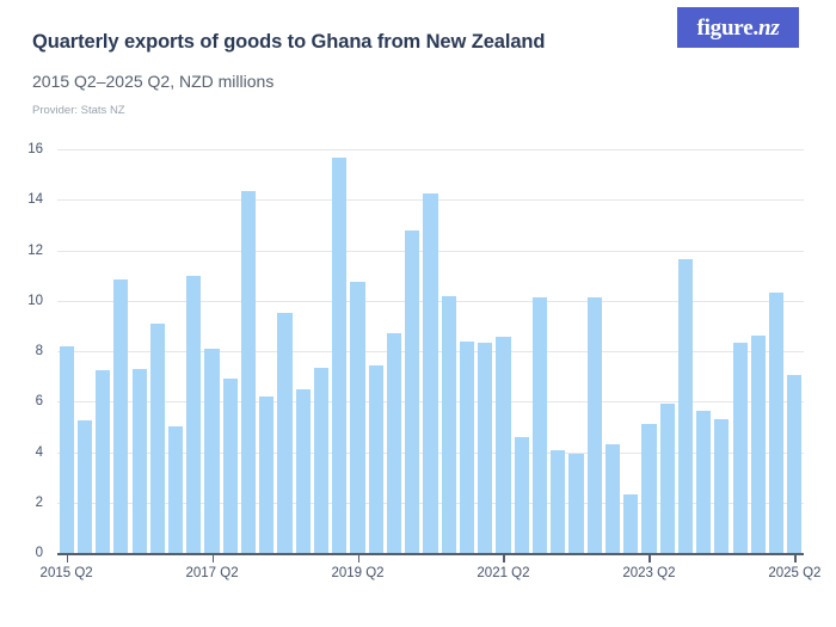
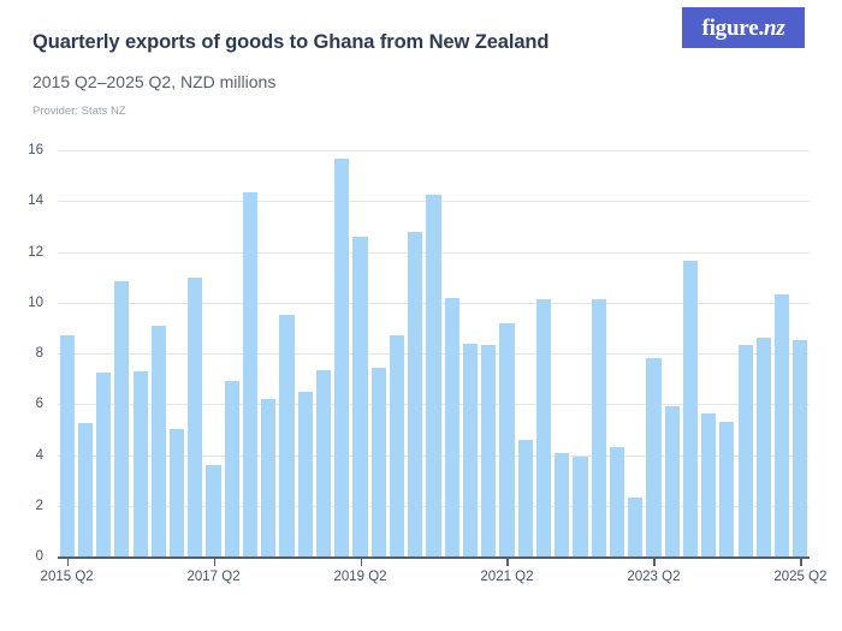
2015 Q2: 8.2 -> 8.7
2017 Q2: 8.1 -> 3.6
2019 Q2: 10.8 -> 12.6
2021 Q2: 8.6 -> 9.2
2023 Q2: 5.1 -> 7.8
2025 Q2: 7.0 -> 8.5
